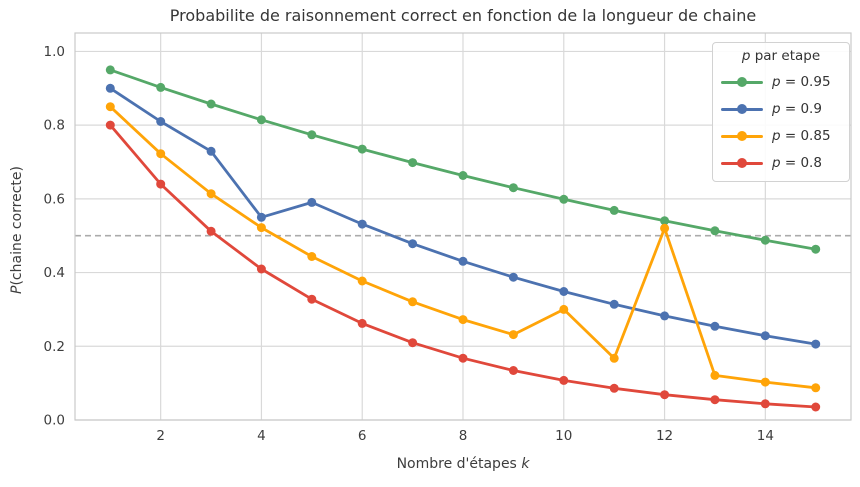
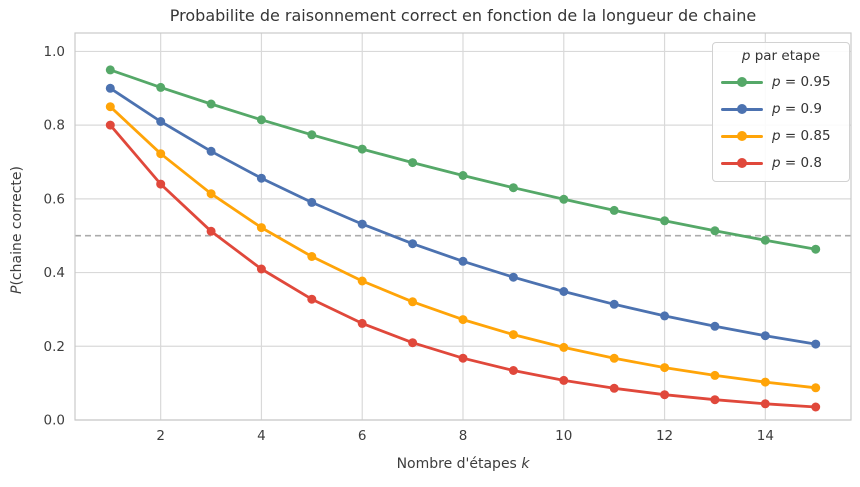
p = 0.9/4: 0.55 -> 0.66
p = 0.85/10: 0.30 -> 0.20
p = 0.85/12: 0.52 -> 0.14
